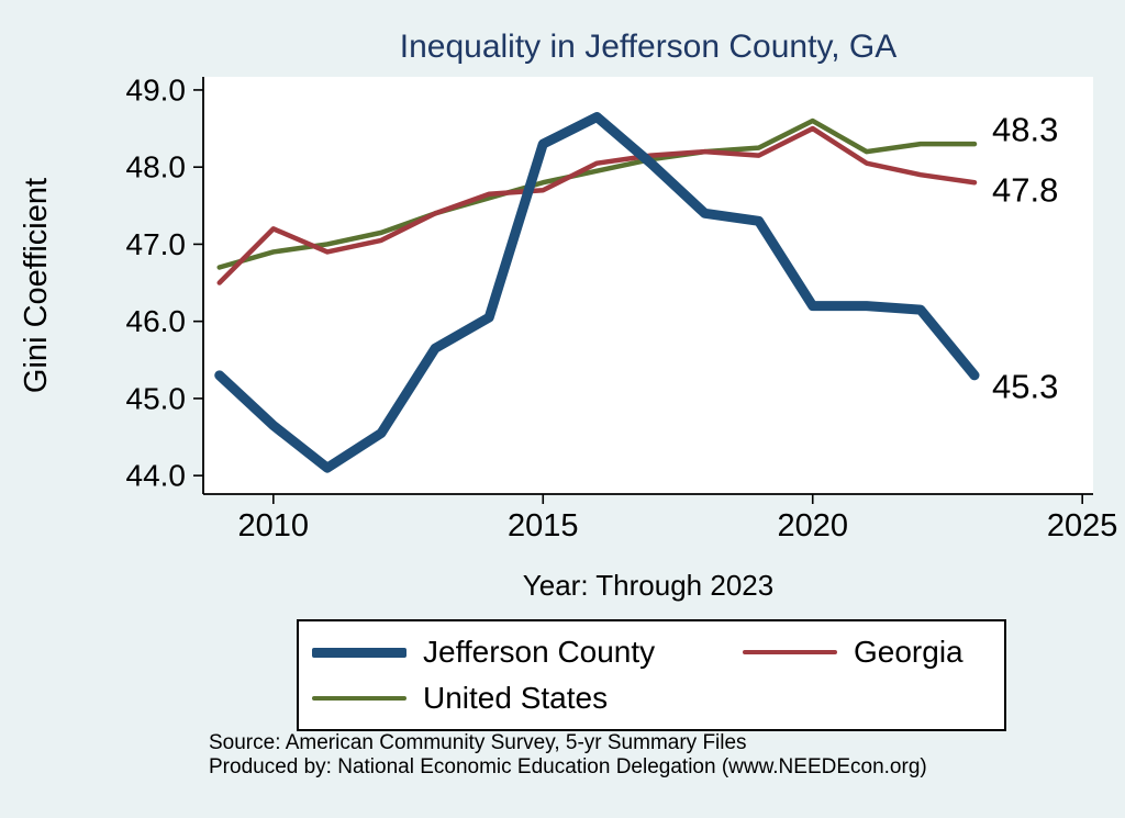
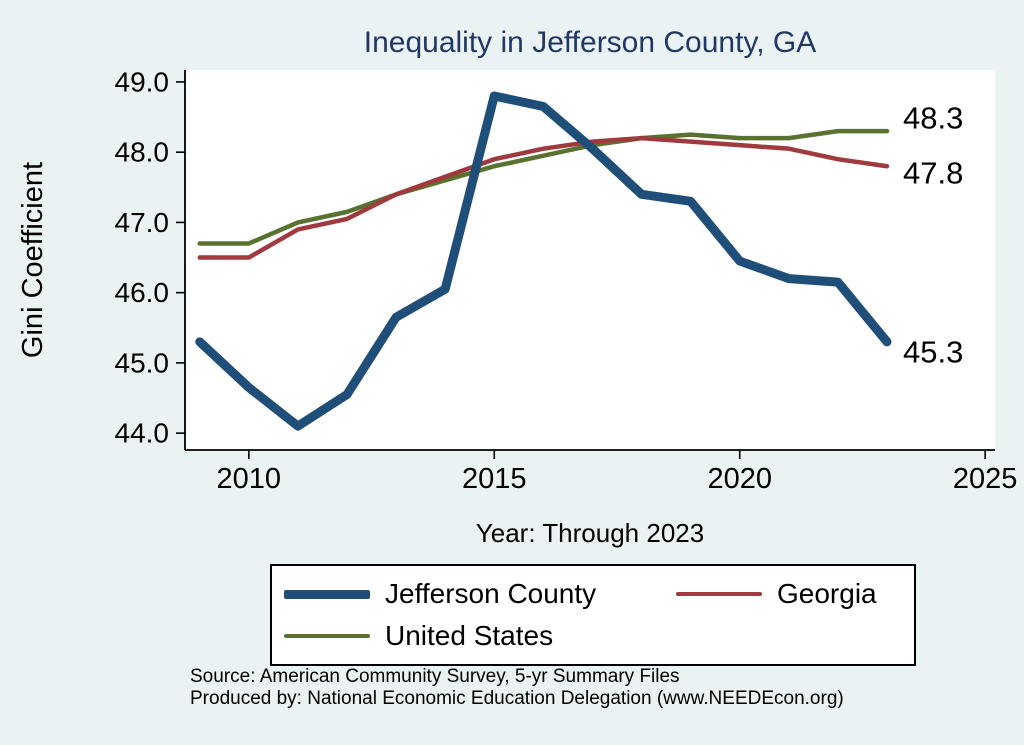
Georgia/2010: 47.2 -> 46.5
United States/2010: 46.9 -> 46.7
Jefferson County/2015: 48.3 -> 48.8
Georgia/2015: 47.7 -> 47.9
Jefferson County/2020: 46.2 -> 46.5
Georgia/2020: 48.5 -> 48.1
United States/2020: 48.6 -> 48.2
